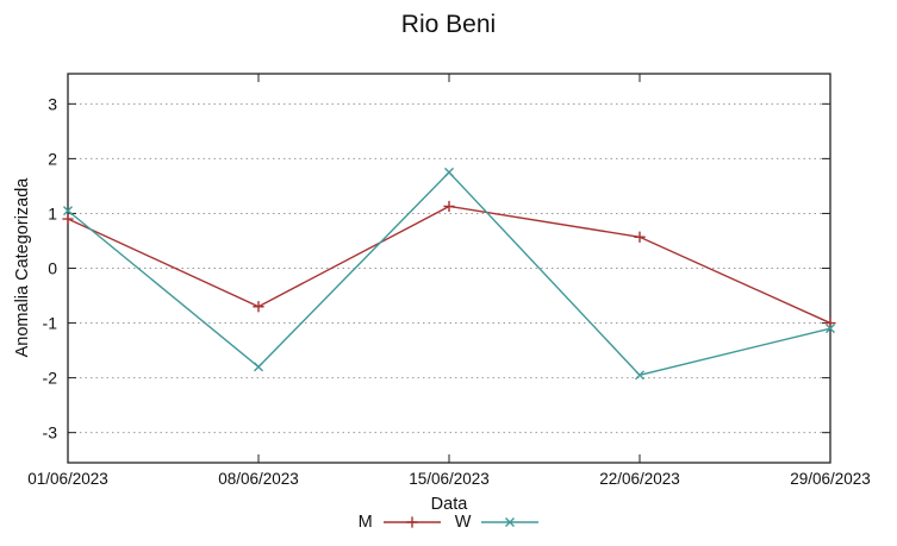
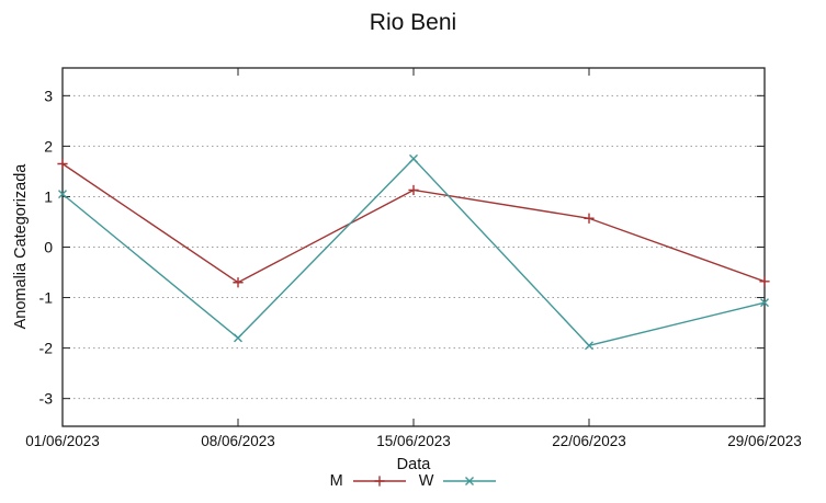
M/01/06/2023: 0.9 -> 1.6
M/29/06/2023: -1.0 -> -0.7
